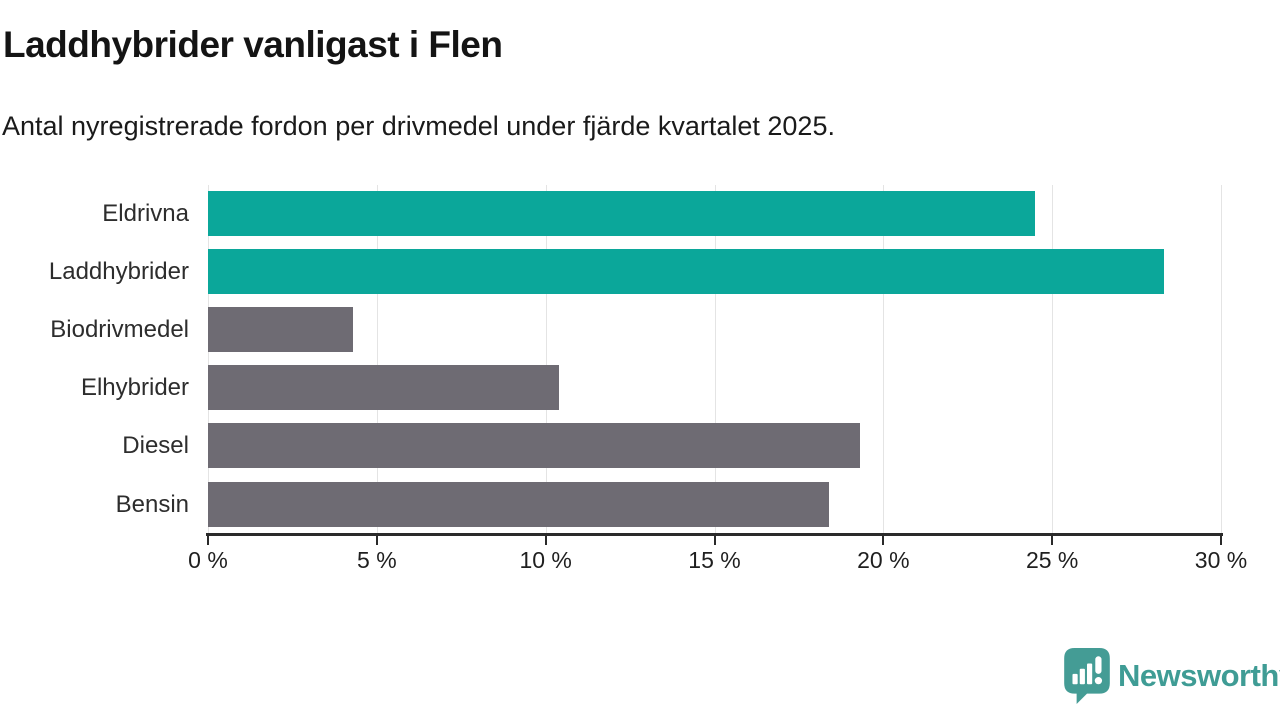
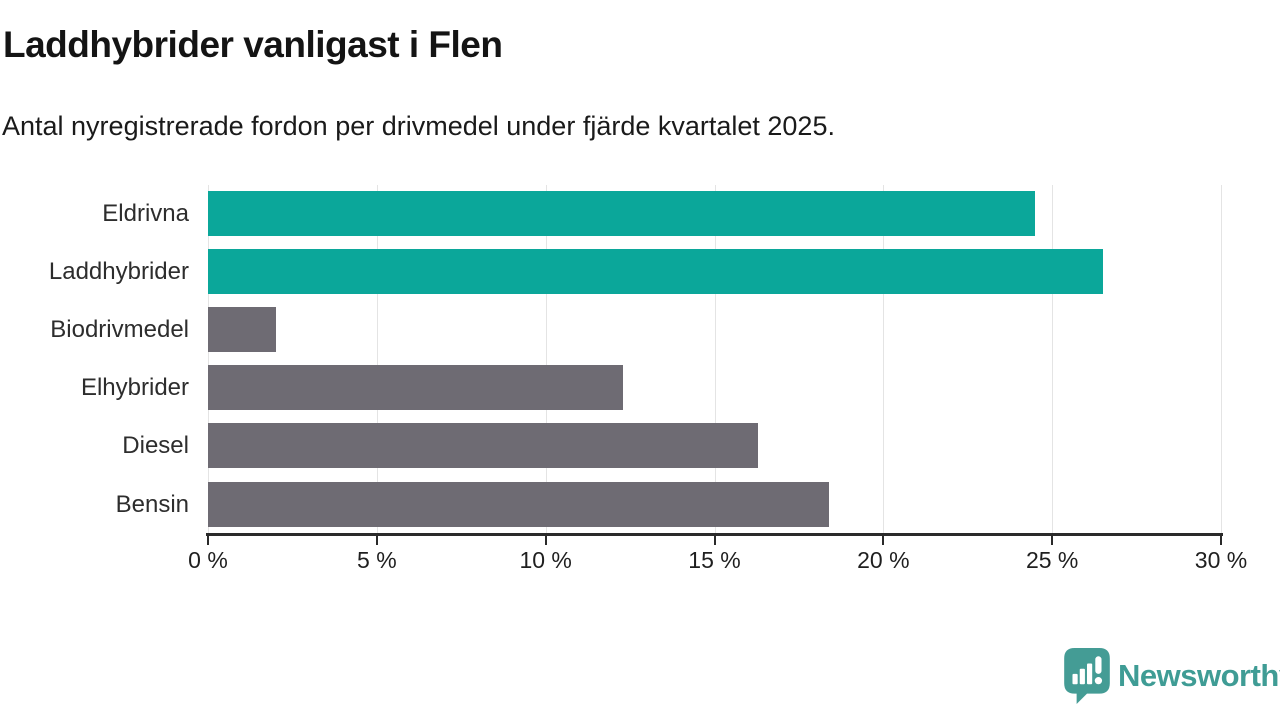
Laddhybrider: 28.3% -> 26.5%
Biodrivmedel: 4.3% -> 2.0%
Elhybrider: 10.4% -> 12.3%
Diesel: 19.3% -> 16.3%
